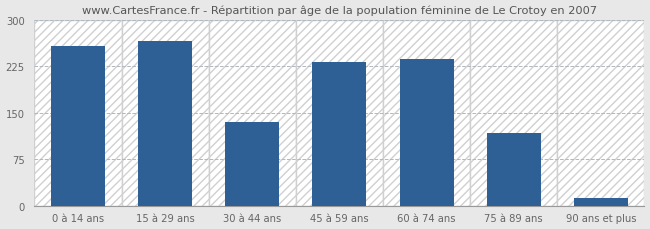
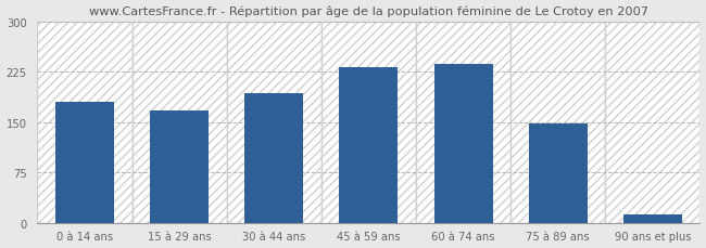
0 à 14 ans: 258 -> 180
15 à 29 ans: 266 -> 168
30 à 44 ans: 136 -> 193
75 à 89 ans: 118 -> 148
